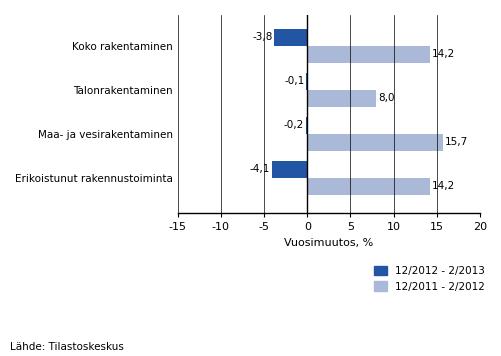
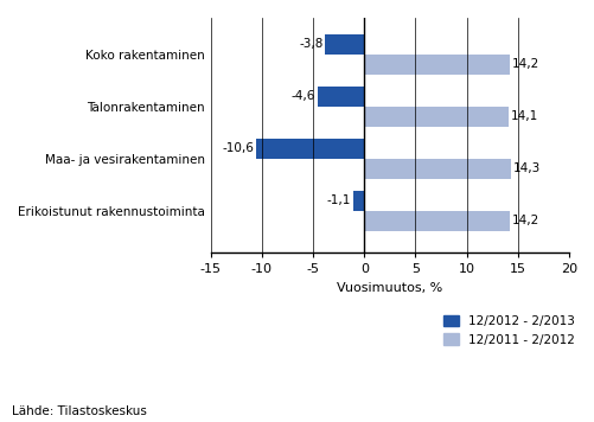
12/2012 - 2/2013/Talonrakentaminen: -0,1 -> -4,6
12/2011 - 2/2012/Talonrakentaminen: 8,0 -> 14,1
12/2012 - 2/2013/Maa- ja vesirakentaminen: -0,2 -> -10,6
12/2011 - 2/2012/Maa- ja vesirakentaminen: 15,7 -> 14,3
12/2012 - 2/2013/Erikoistunut rakennustoiminta: -4,1 -> -1,1
